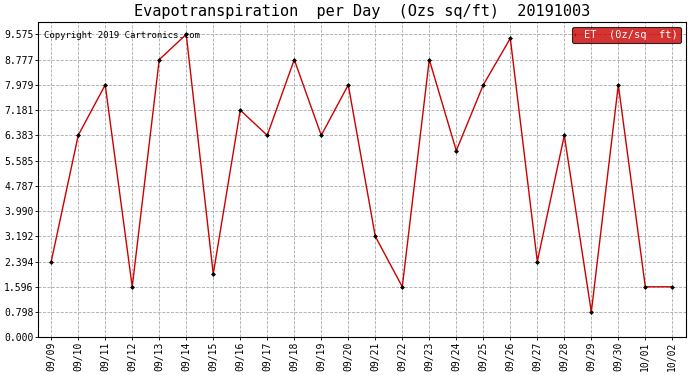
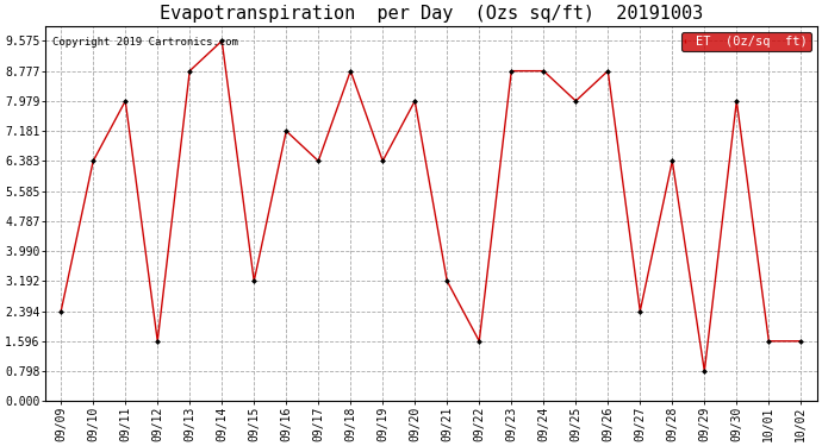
09/15: 2.00 -> 3.19
09/24: 5.90 -> 8.78
09/26: 9.45 -> 8.78
